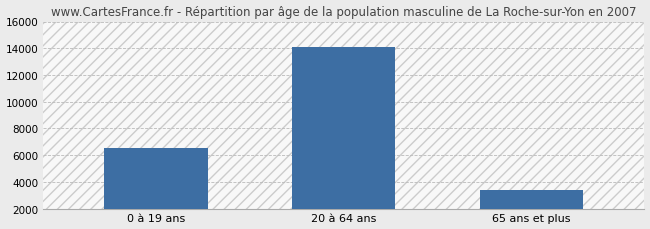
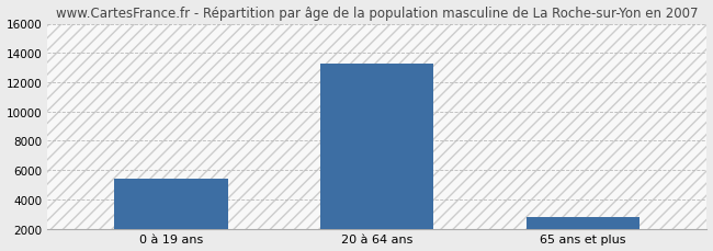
0 à 19 ans: 6500 -> 5400
20 à 64 ans: 14100 -> 13300
65 ans et plus: 3400 -> 2800
